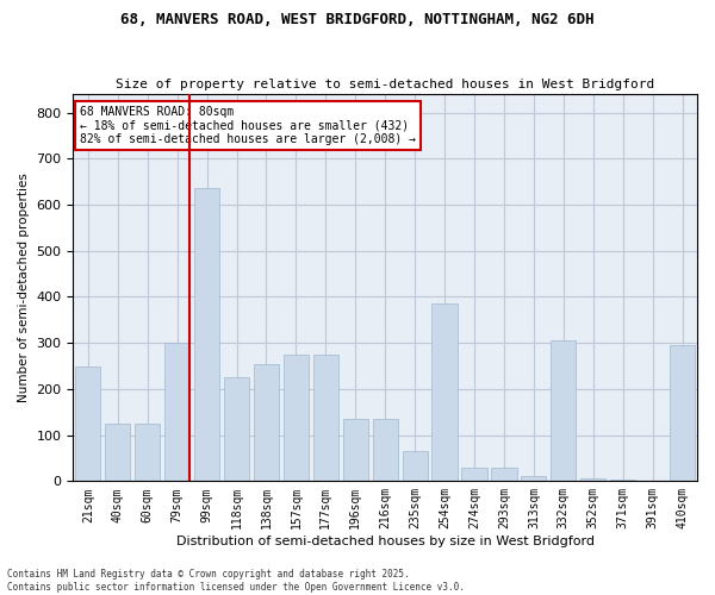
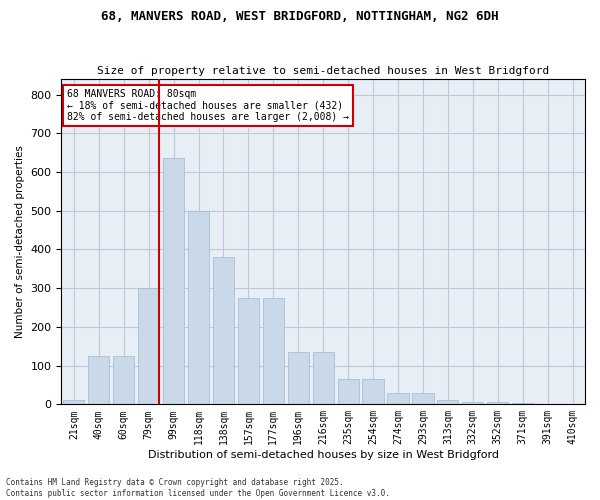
21sqm: 250 -> 10
118sqm: 225 -> 500
138sqm: 255 -> 380
254sqm: 385 -> 65
332sqm: 305 -> 5
410sqm: 295 -> 2
